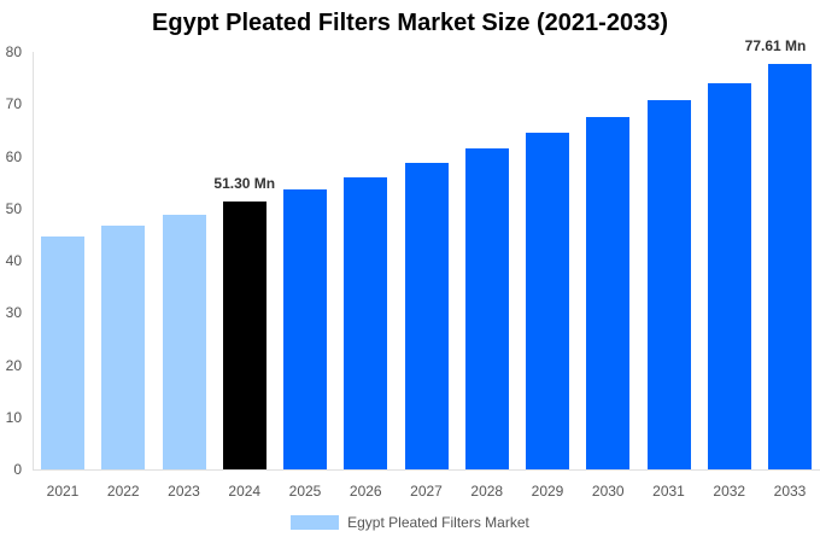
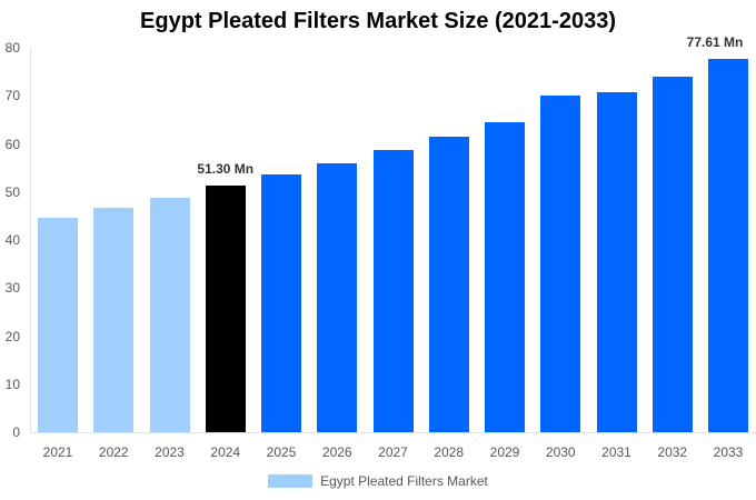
2030: 68 -> 70
